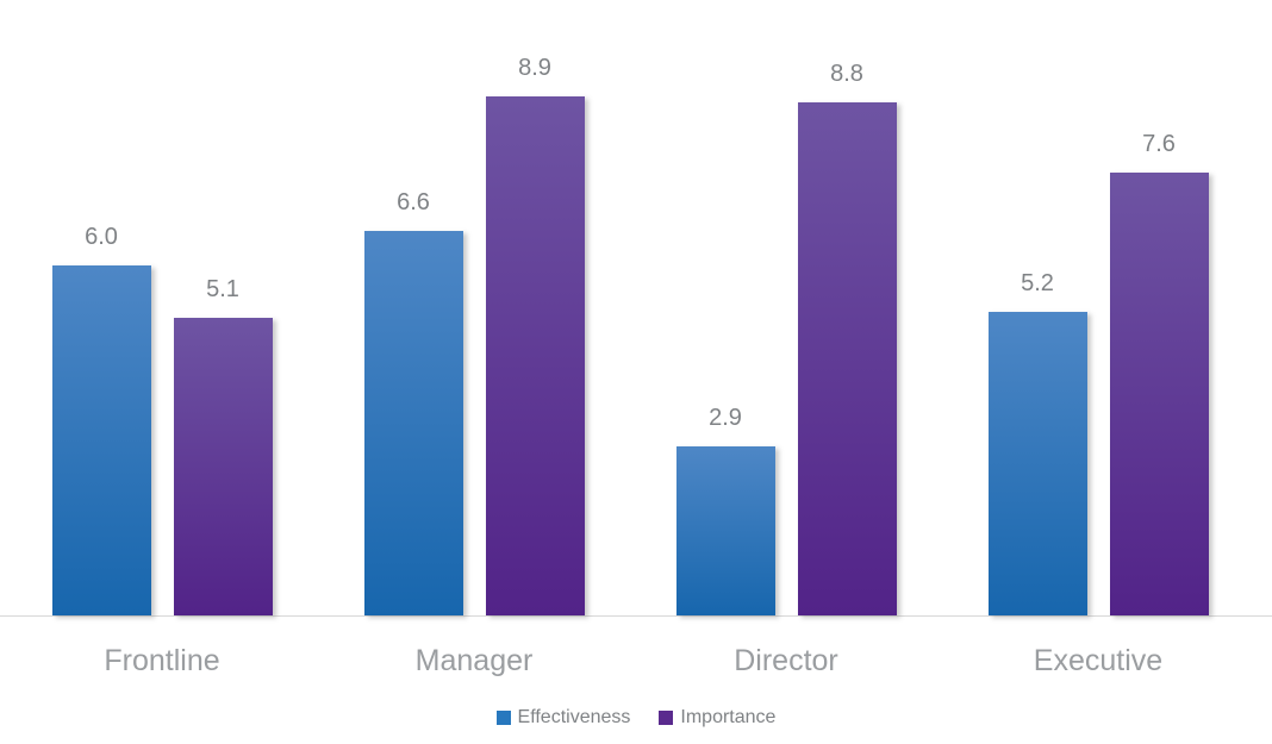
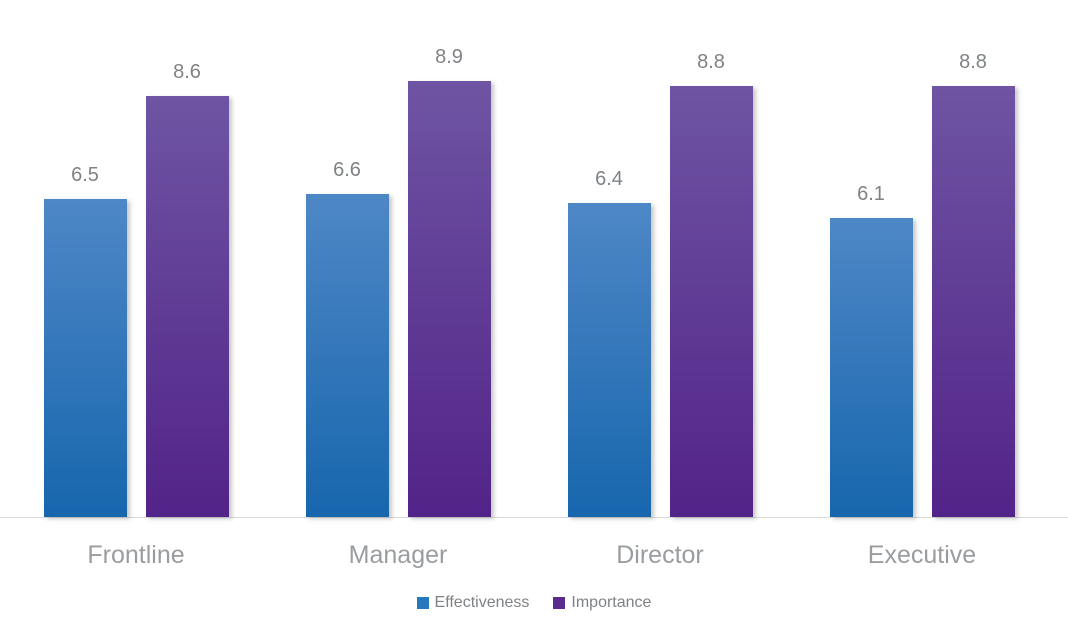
Effectiveness/Frontline: 6.0 -> 6.5
Importance/Frontline: 5.1 -> 8.6
Effectiveness/Director: 2.9 -> 6.4
Effectiveness/Executive: 5.2 -> 6.1
Importance/Executive: 7.6 -> 8.8
